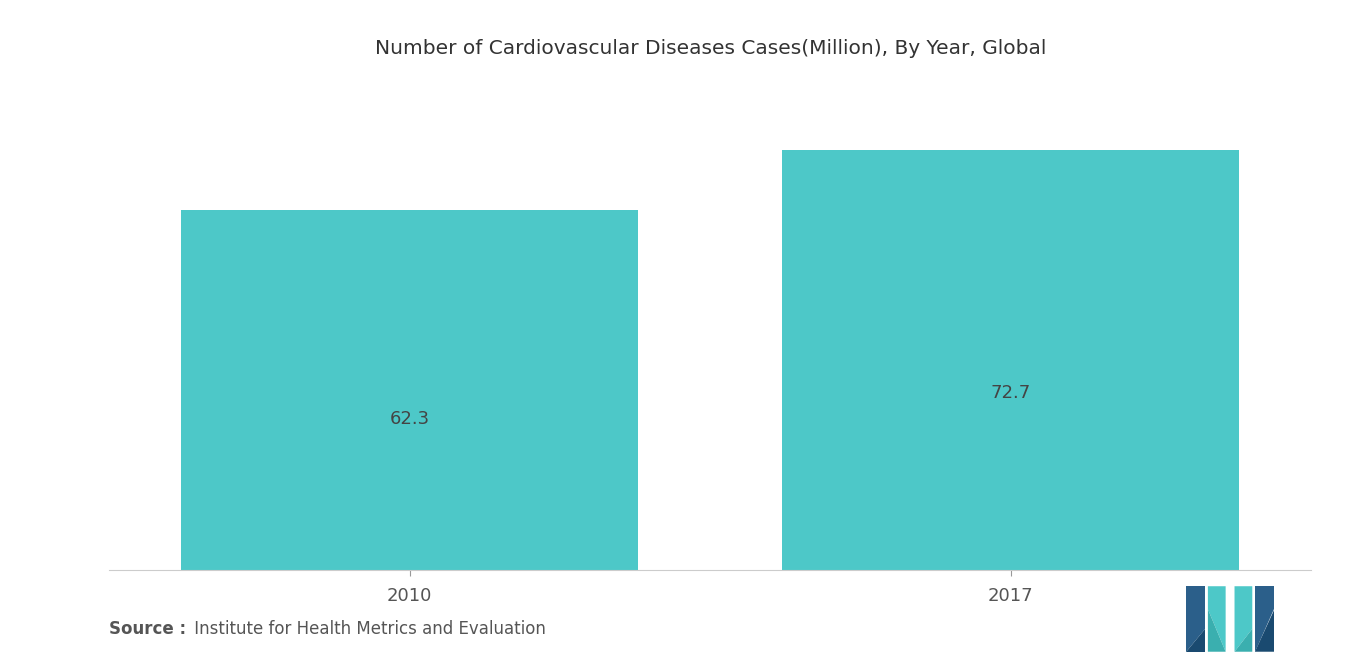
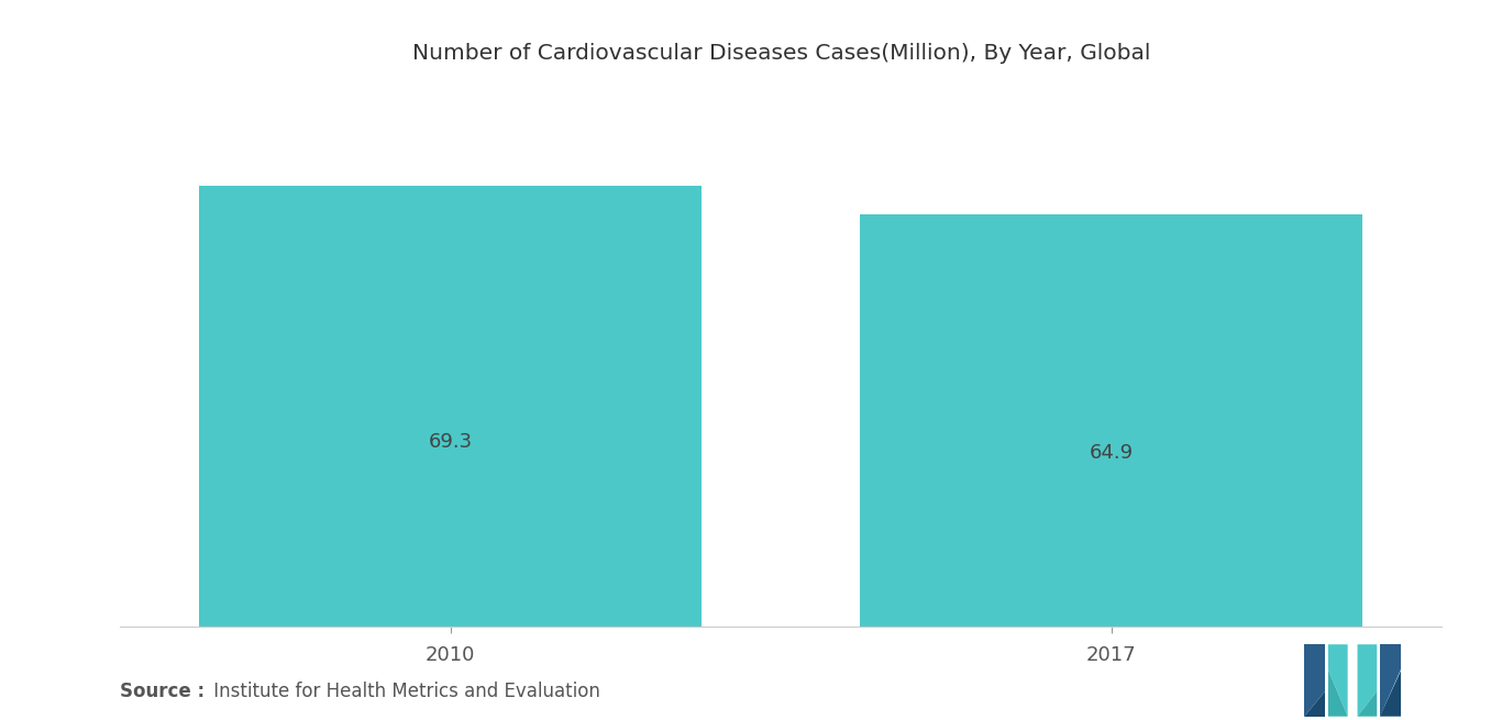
2010: 62.3 -> 69.3
2017: 72.7 -> 64.9
